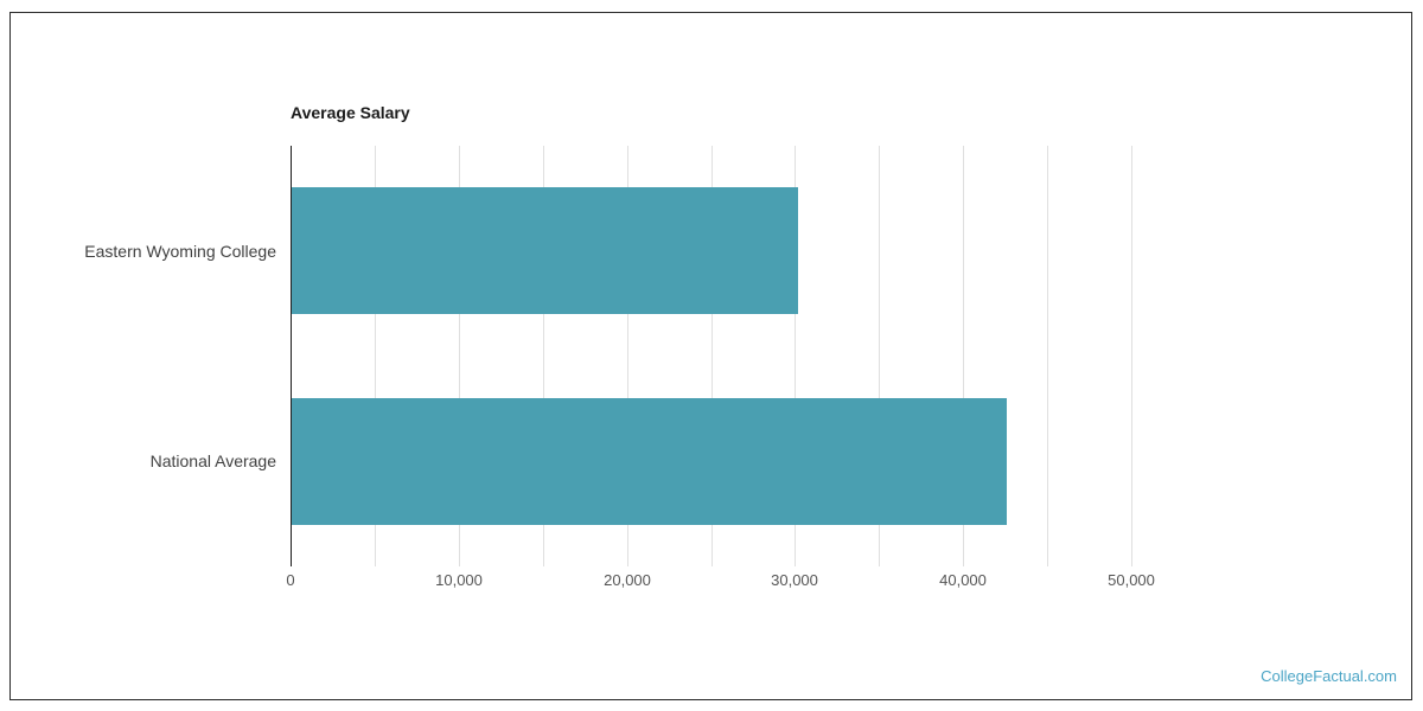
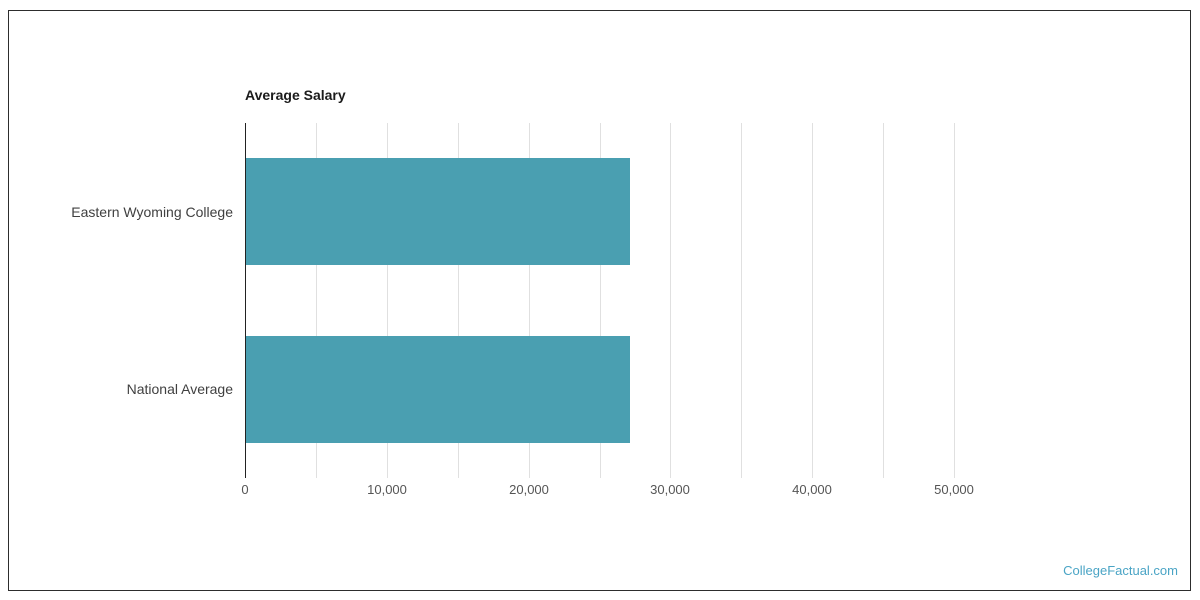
Eastern Wyoming College: 30100 -> 27100
National Average: 42500 -> 27100
